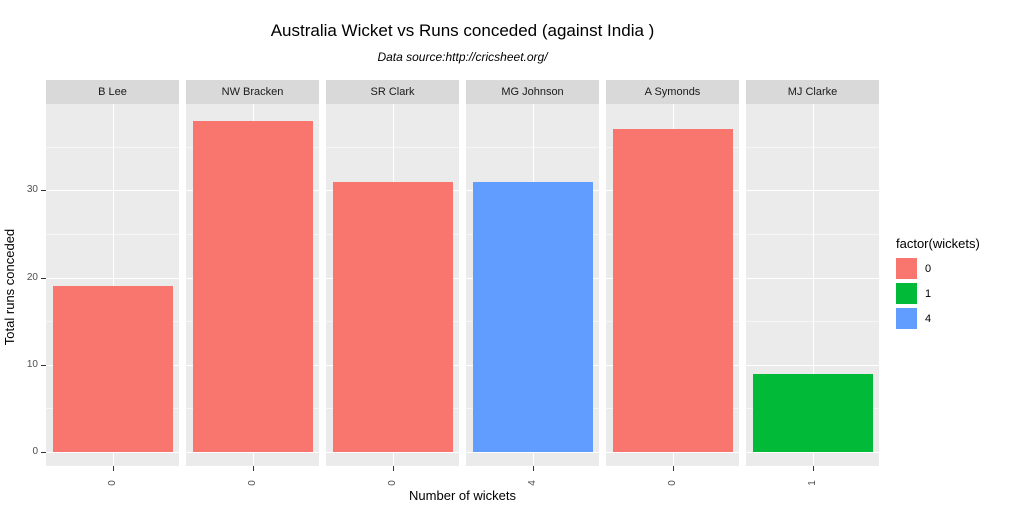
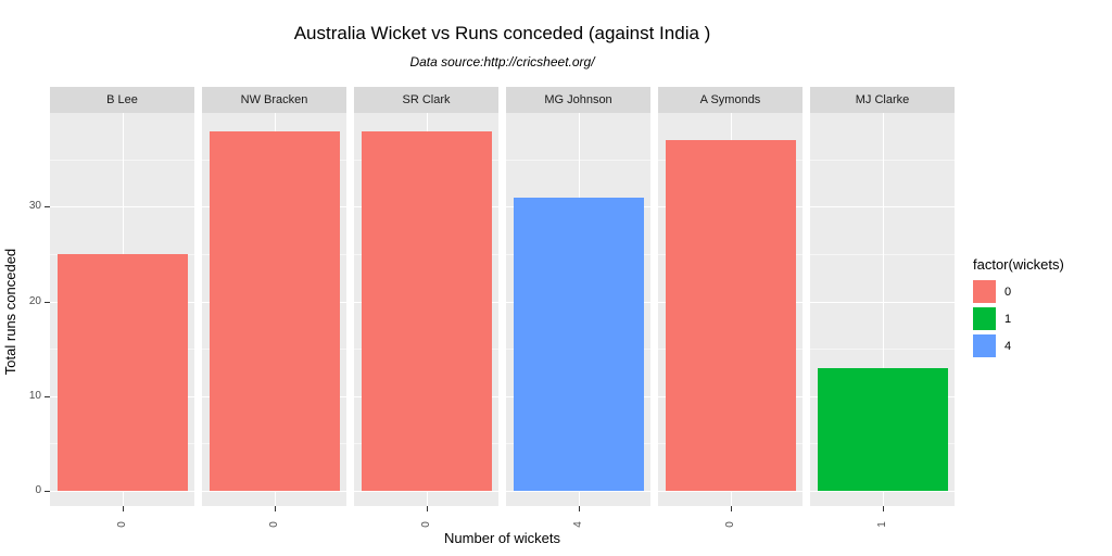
B Lee: 19 -> 25
SR Clark: 31 -> 38
MJ Clarke: 9 -> 13
